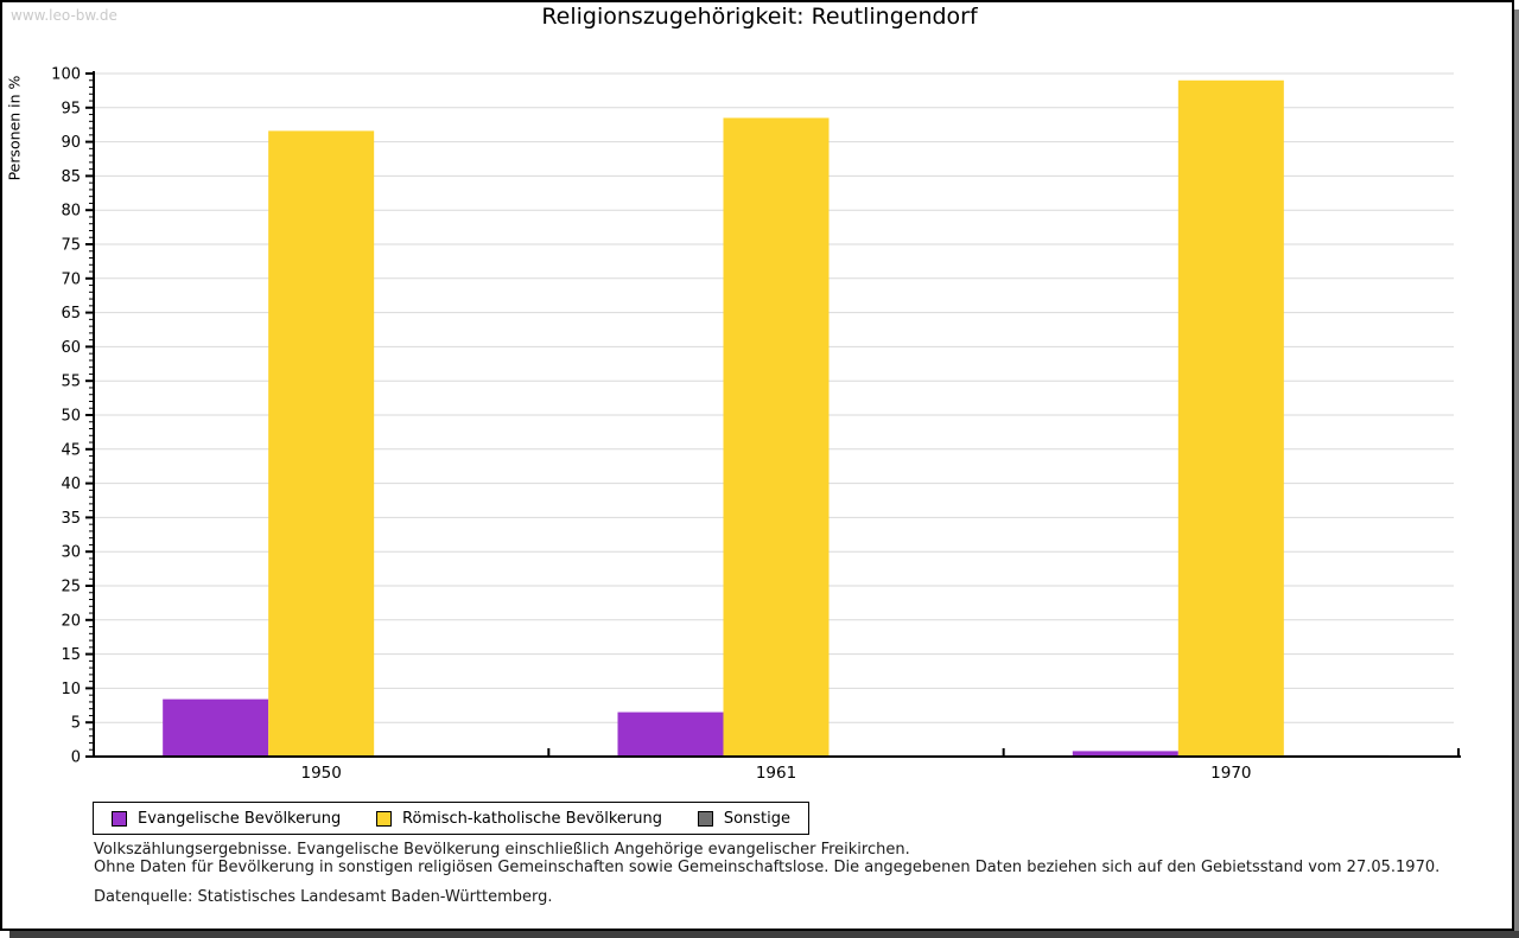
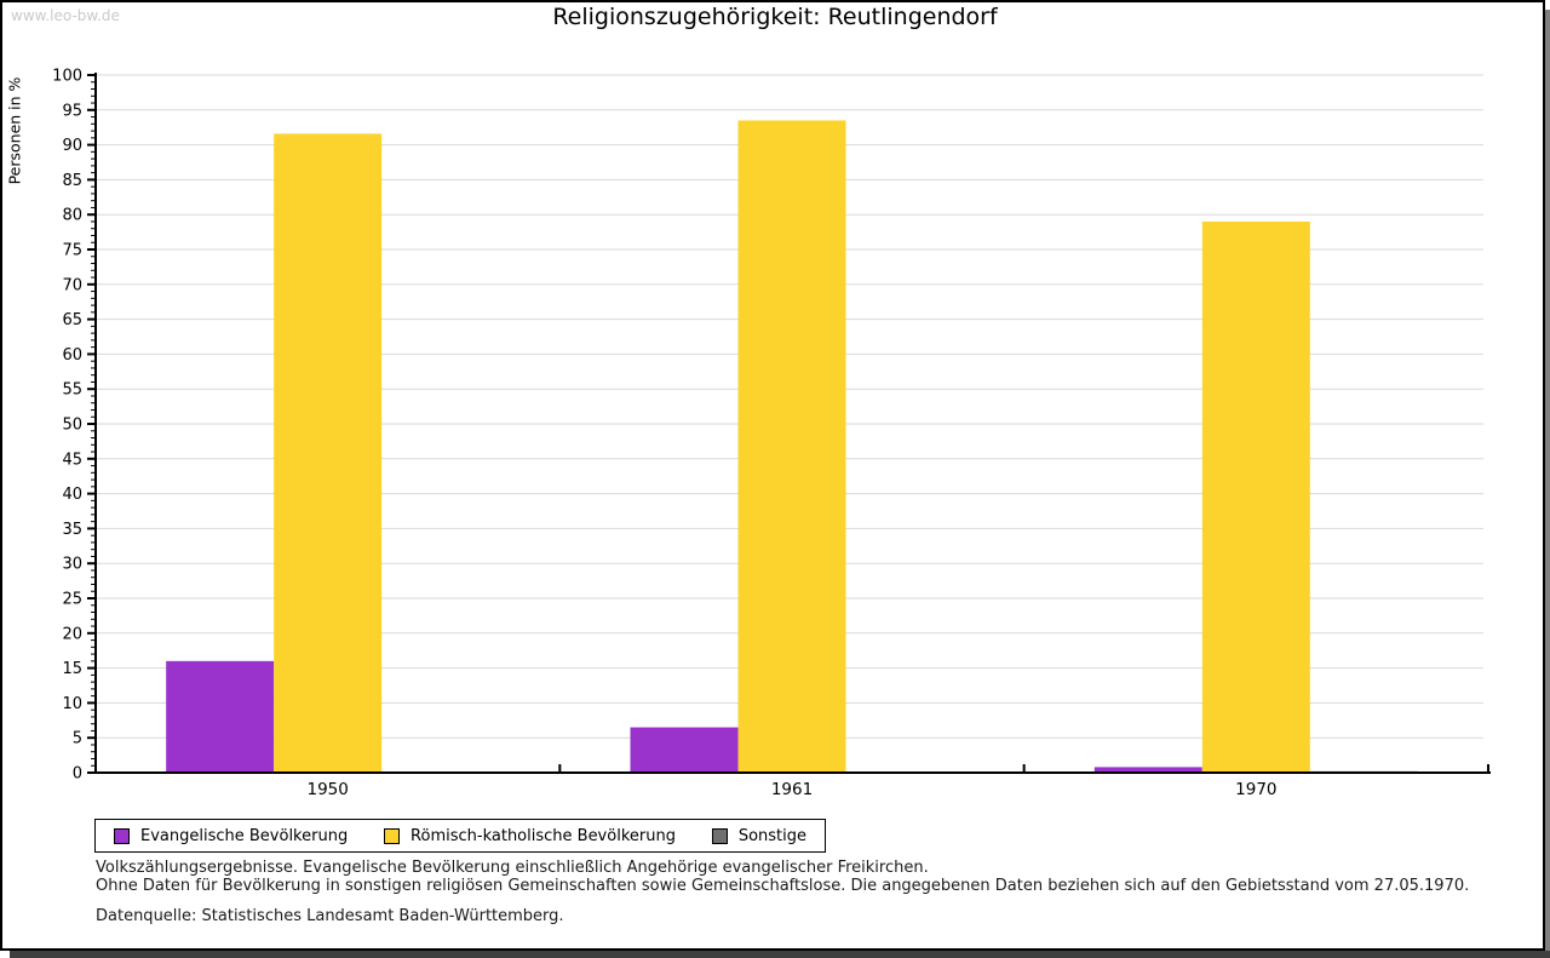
Evangelische Bevölkerung/1950: 8 -> 16
Römisch-katholische Bevölkerung/1970: 99 -> 79
